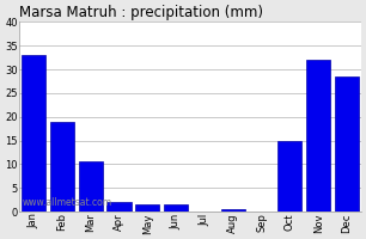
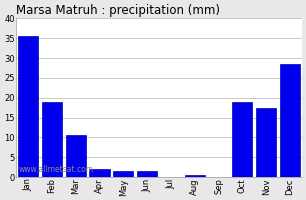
Jan: 33.0 -> 35.5
Oct: 15.0 -> 19.0
Nov: 32.0 -> 17.5
